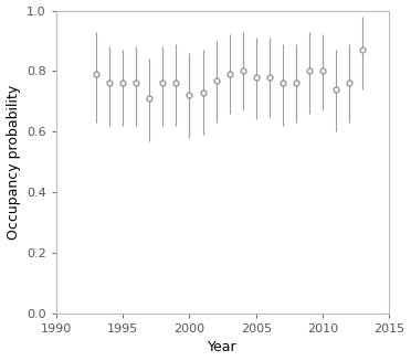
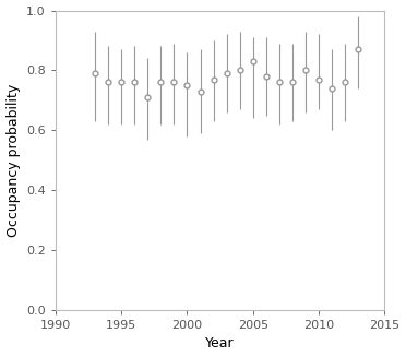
2000: 0.72 -> 0.75
2005: 0.78 -> 0.83
2010: 0.80 -> 0.77
